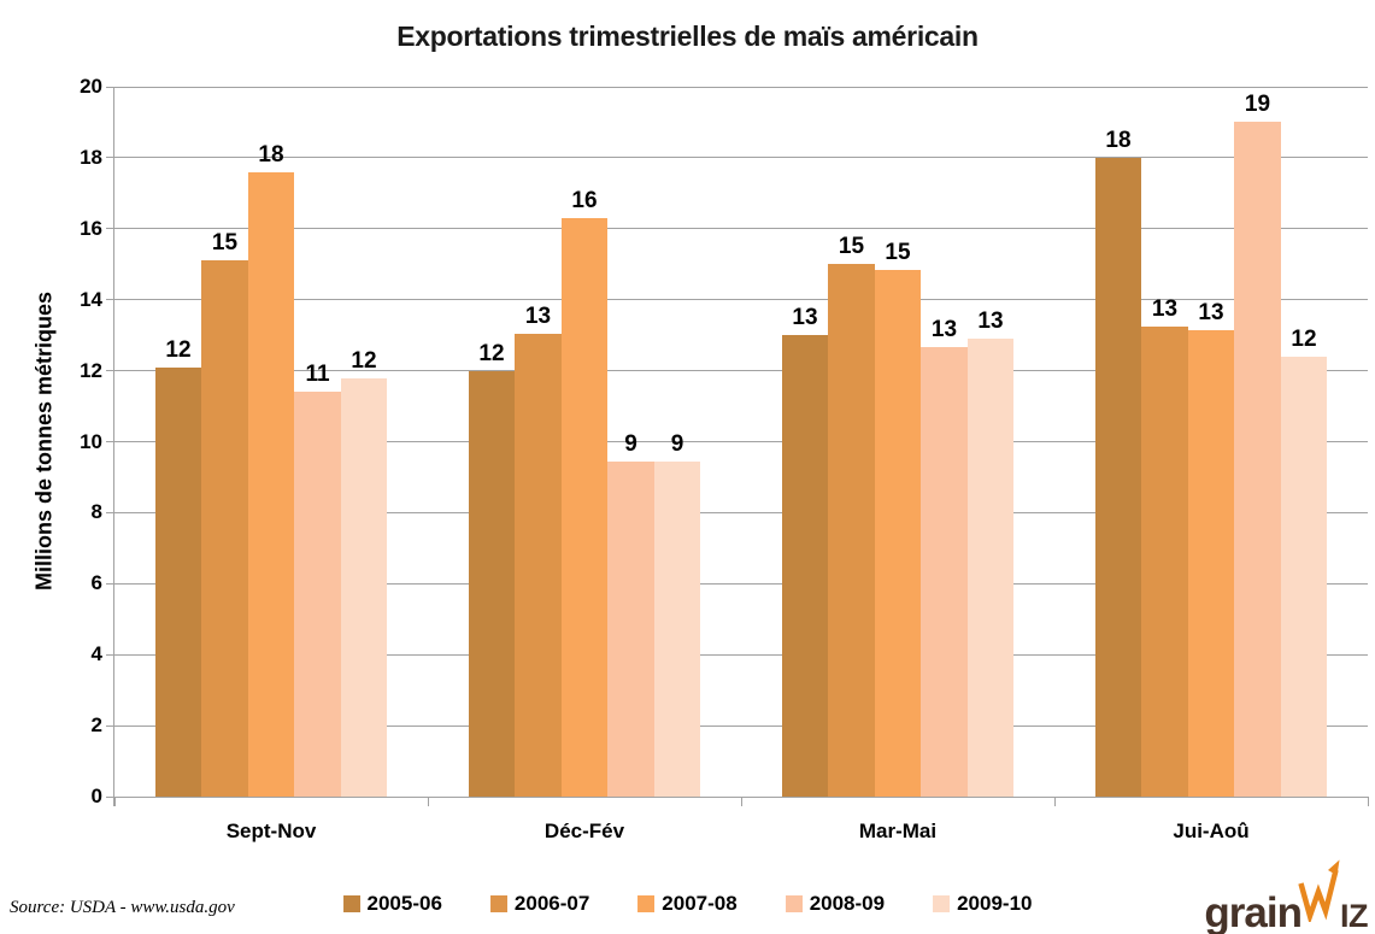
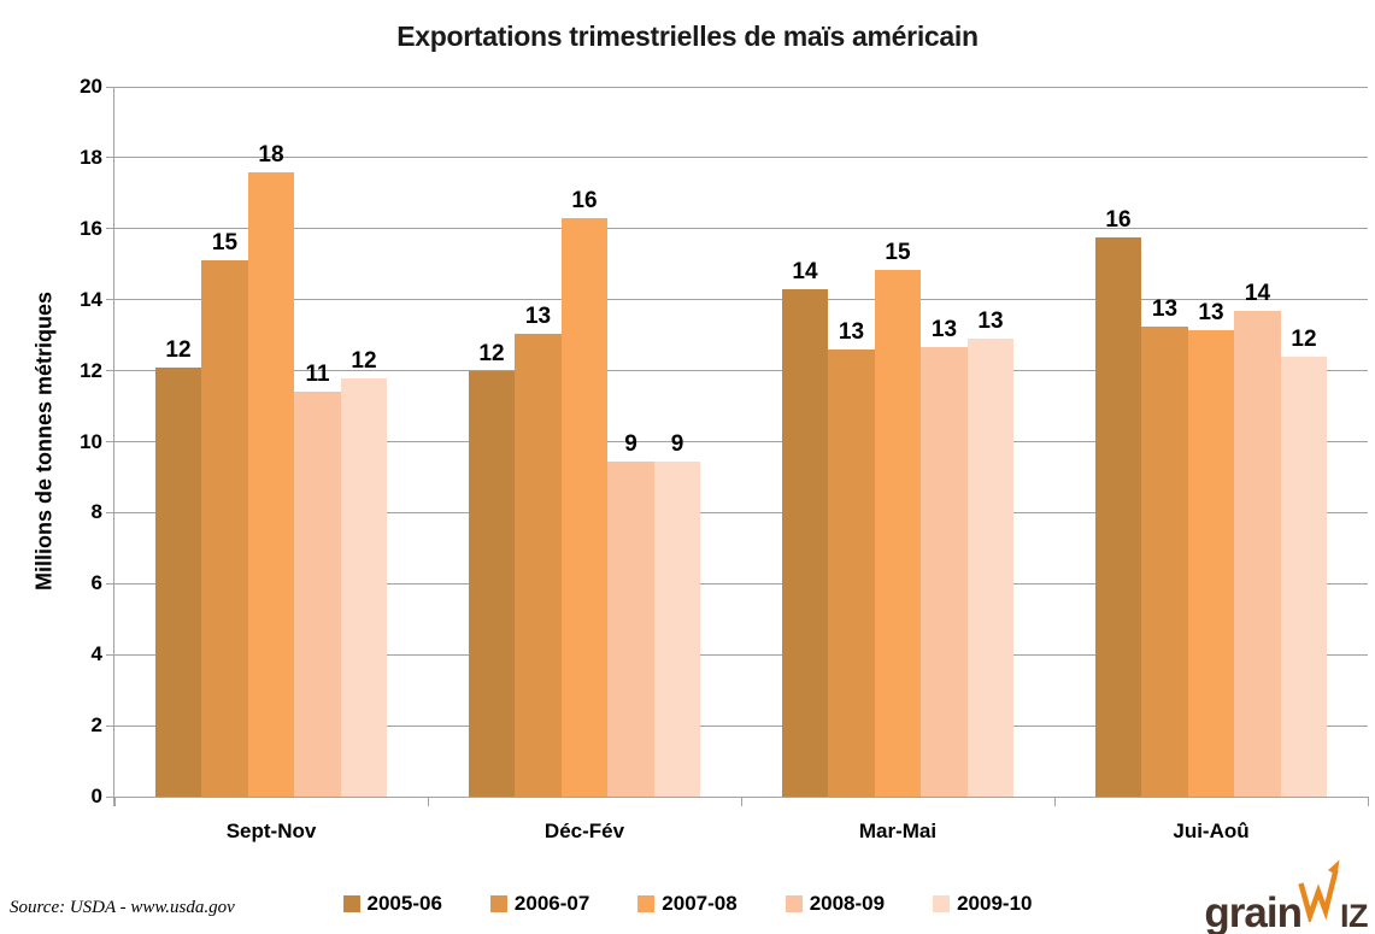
2005-06/Mar-Mai: 13 -> 14
2006-07/Mar-Mai: 15 -> 13
2005-06/Jui-Aoû: 18 -> 16
2008-09/Jui-Aoû: 19 -> 14
